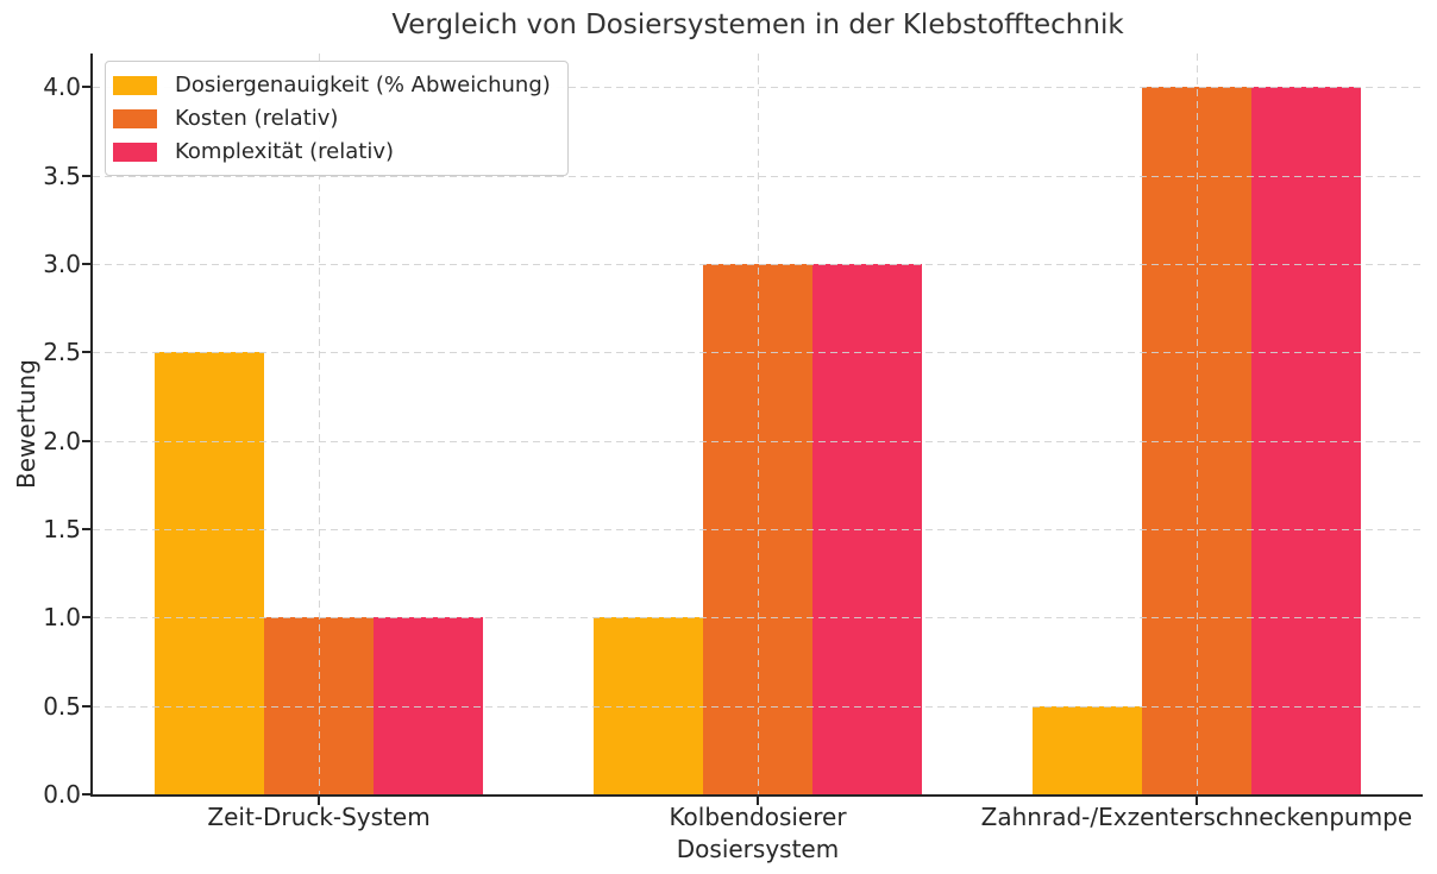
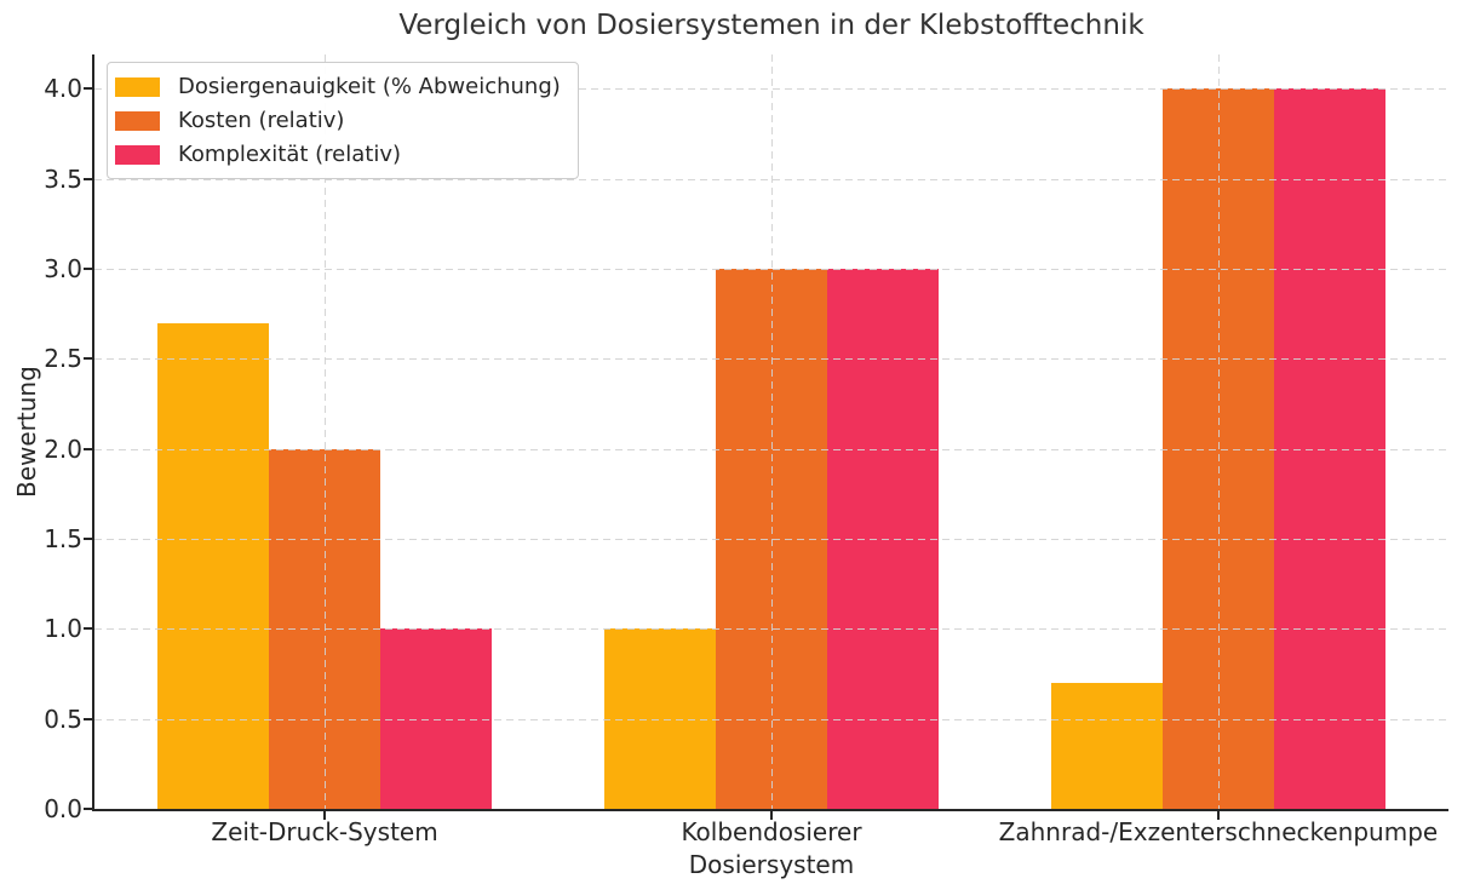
Dosiergenauigkeit (% Abweichung)/Zeit-Druck-System: 2.5 -> 2.7
Kosten (relativ)/Zeit-Druck-System: 1 -> 2
Dosiergenauigkeit (% Abweichung)/Zahnrad-/Exzenterschneckenpumpe: 0.5 -> 0.7
